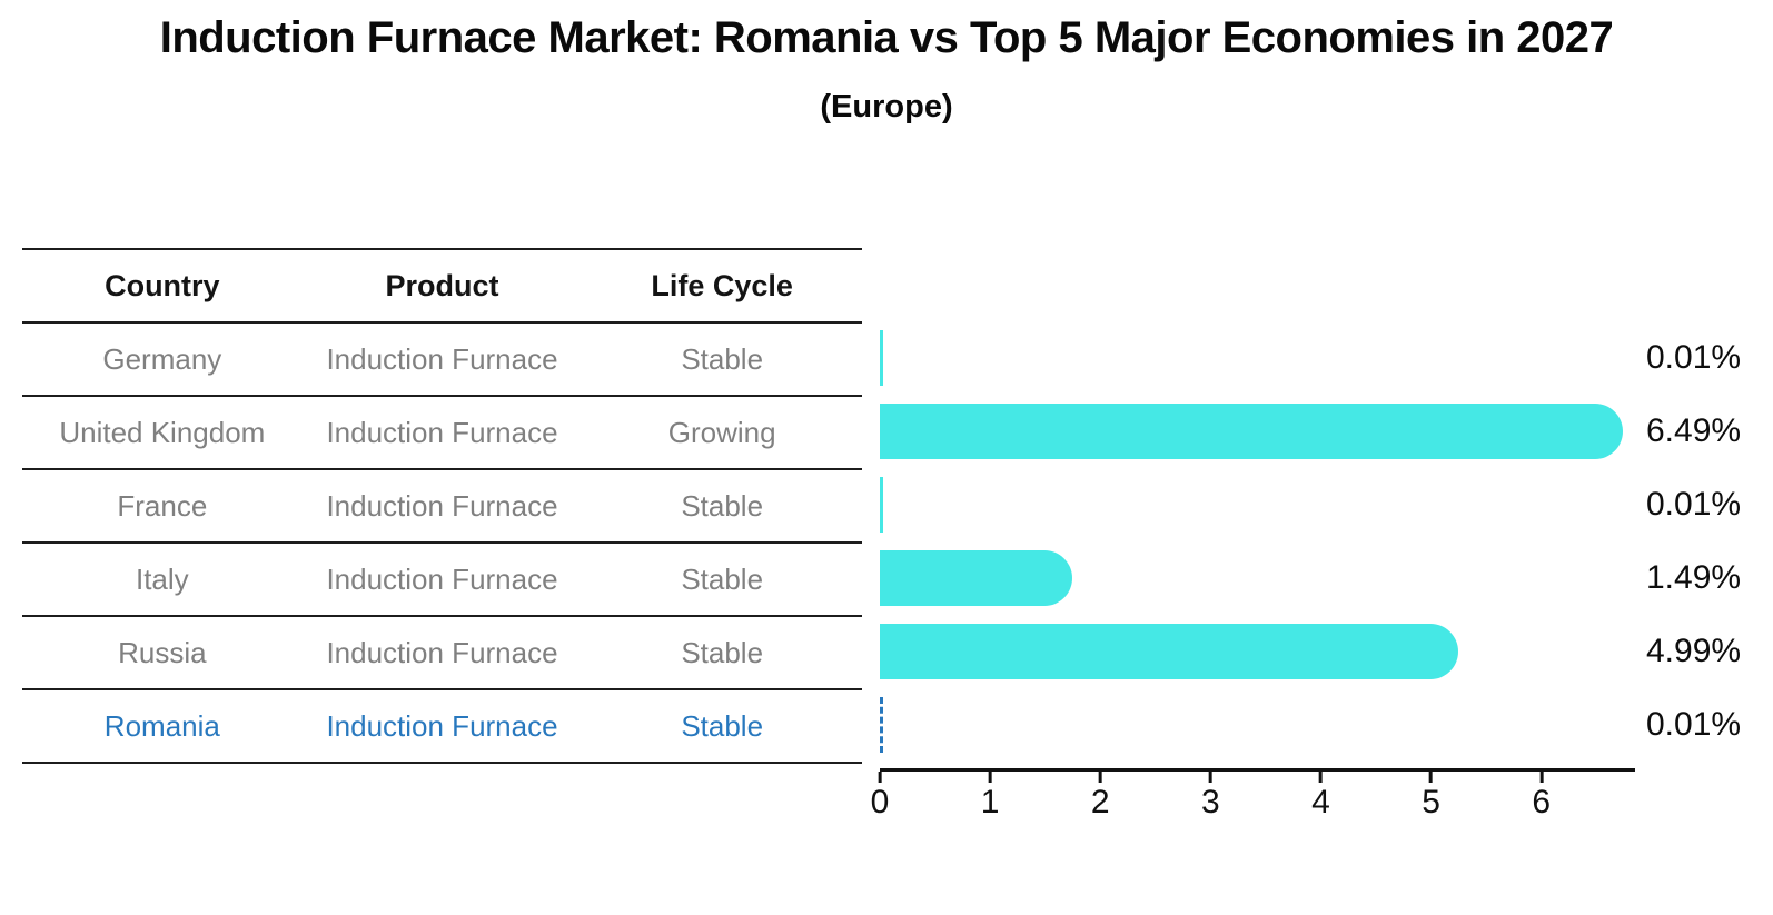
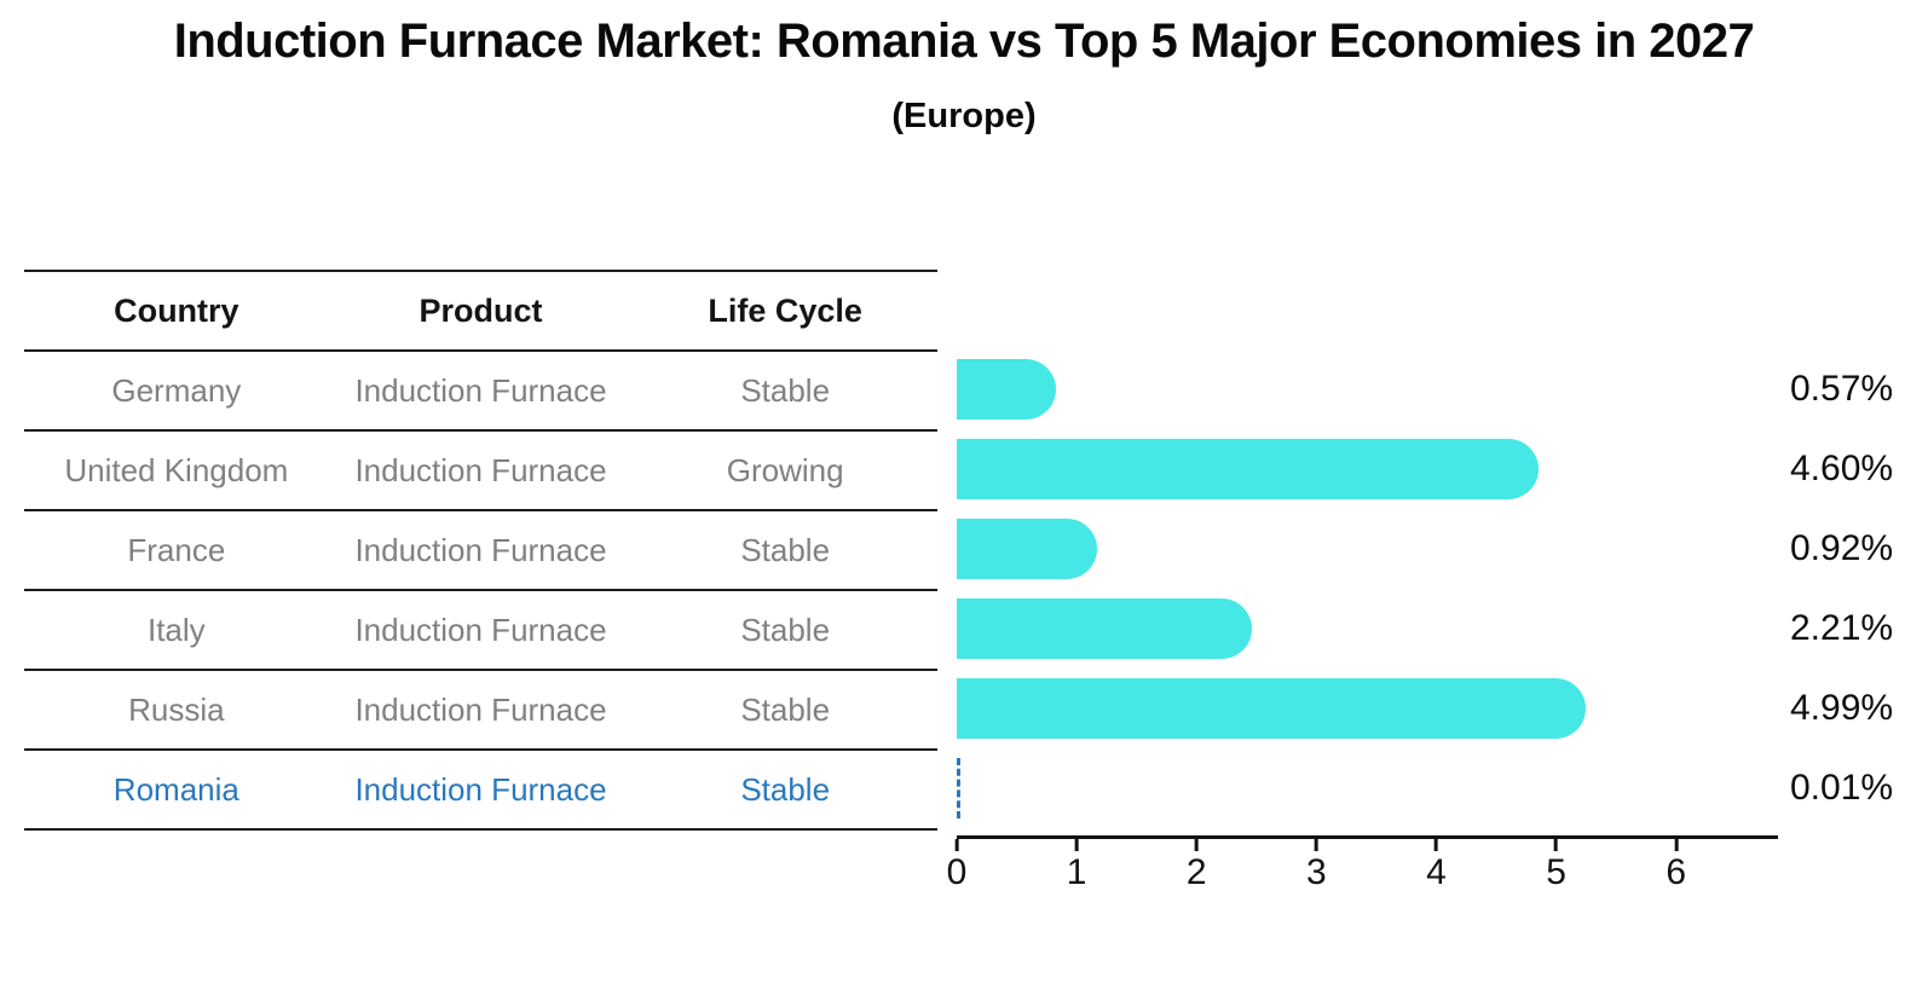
Germany: 0.01% -> 0.57%
United Kingdom: 6.49% -> 4.60%
France: 0.01% -> 0.92%
Italy: 1.49% -> 2.21%
